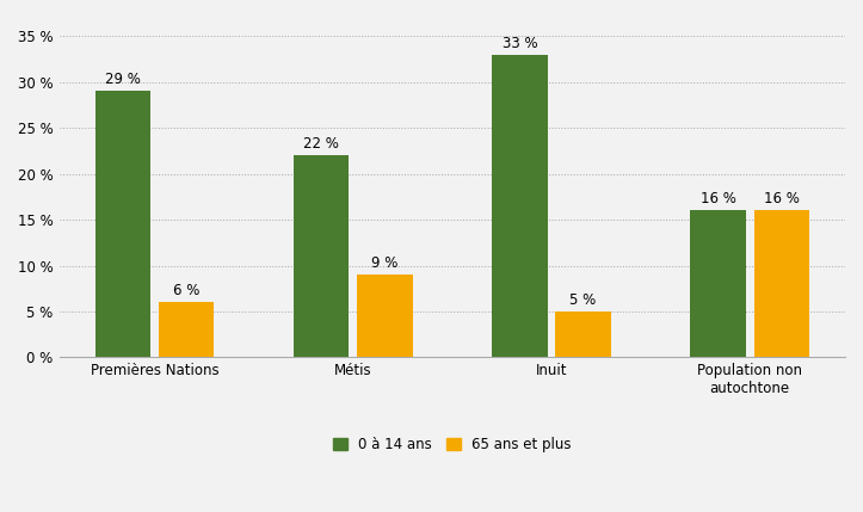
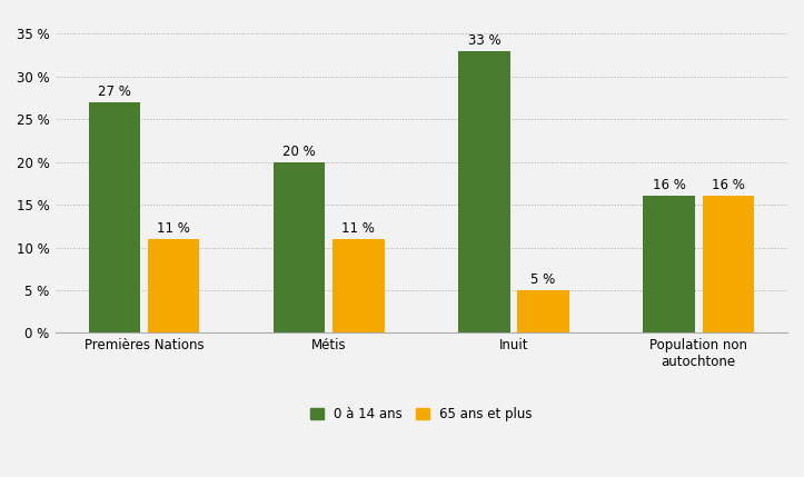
0 à 14 ans/Premières Nations: 29 -> 27
65 ans et plus/Premières Nations: 6 -> 11
0 à 14 ans/Métis: 22 -> 20
65 ans et plus/Métis: 9 -> 11
